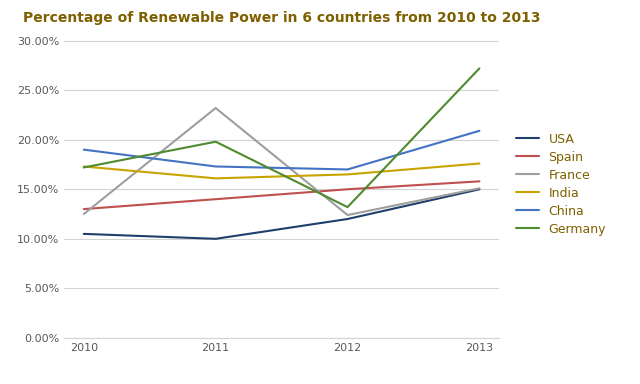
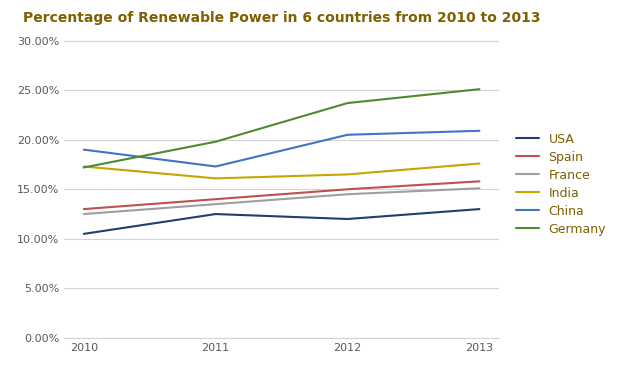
USA/2011: 10.0% -> 12.5%
France/2011: 23.2% -> 13.5%
France/2012: 12.4% -> 14.5%
China/2012: 17.0% -> 20.5%
Germany/2012: 13.2% -> 23.7%
USA/2013: 15.0% -> 13.0%
Germany/2013: 27.2% -> 25.1%
